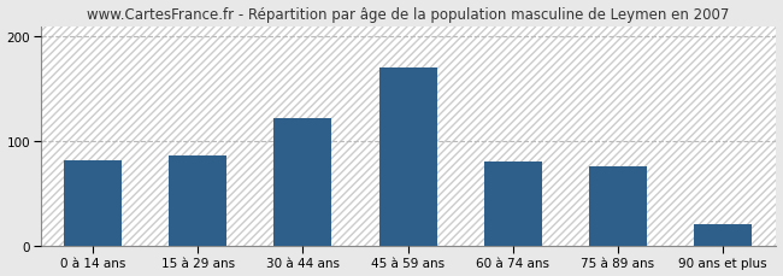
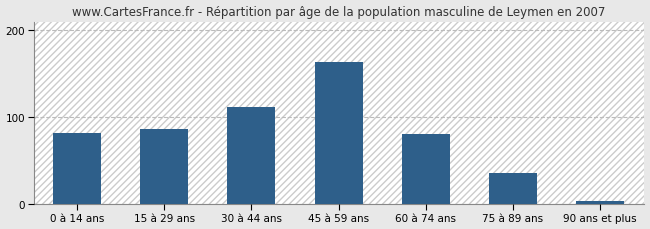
30 à 44 ans: 122 -> 112
45 à 59 ans: 170 -> 163
75 à 89 ans: 76 -> 35
90 ans et plus: 20 -> 3
